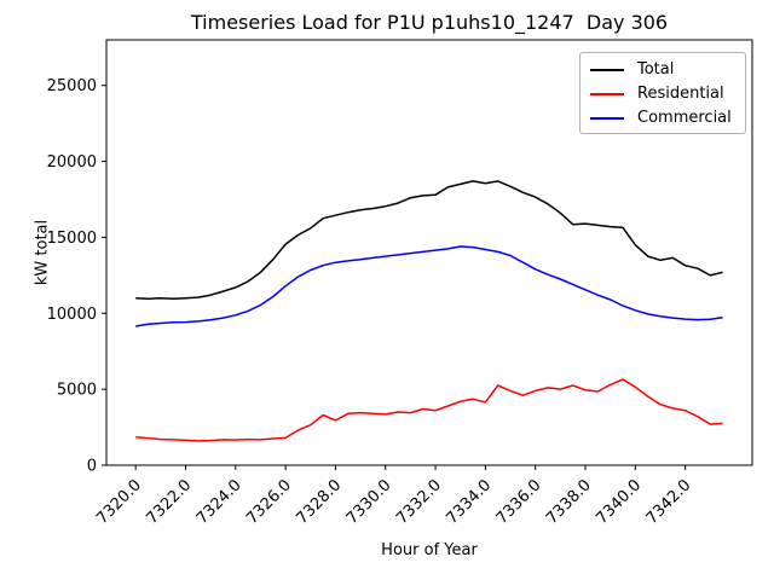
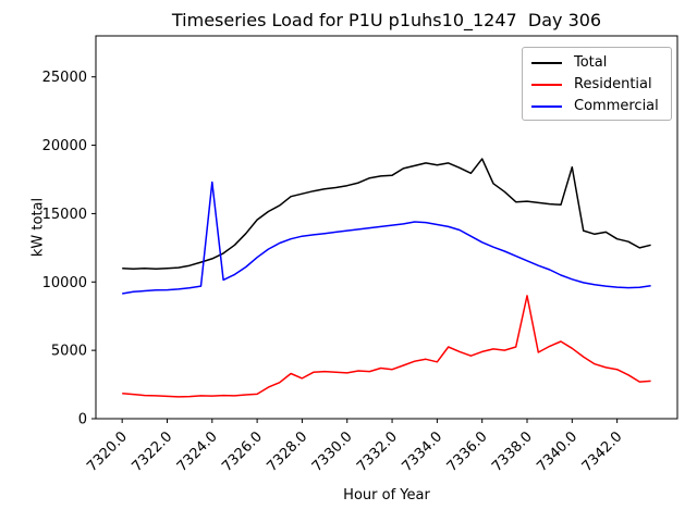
Commercial/7324.0: 9900 -> 17300
Total/7336.0: 17600 -> 19000
Residential/7338.0: 5000 -> 9000
Total/7340.0: 14500 -> 18400
